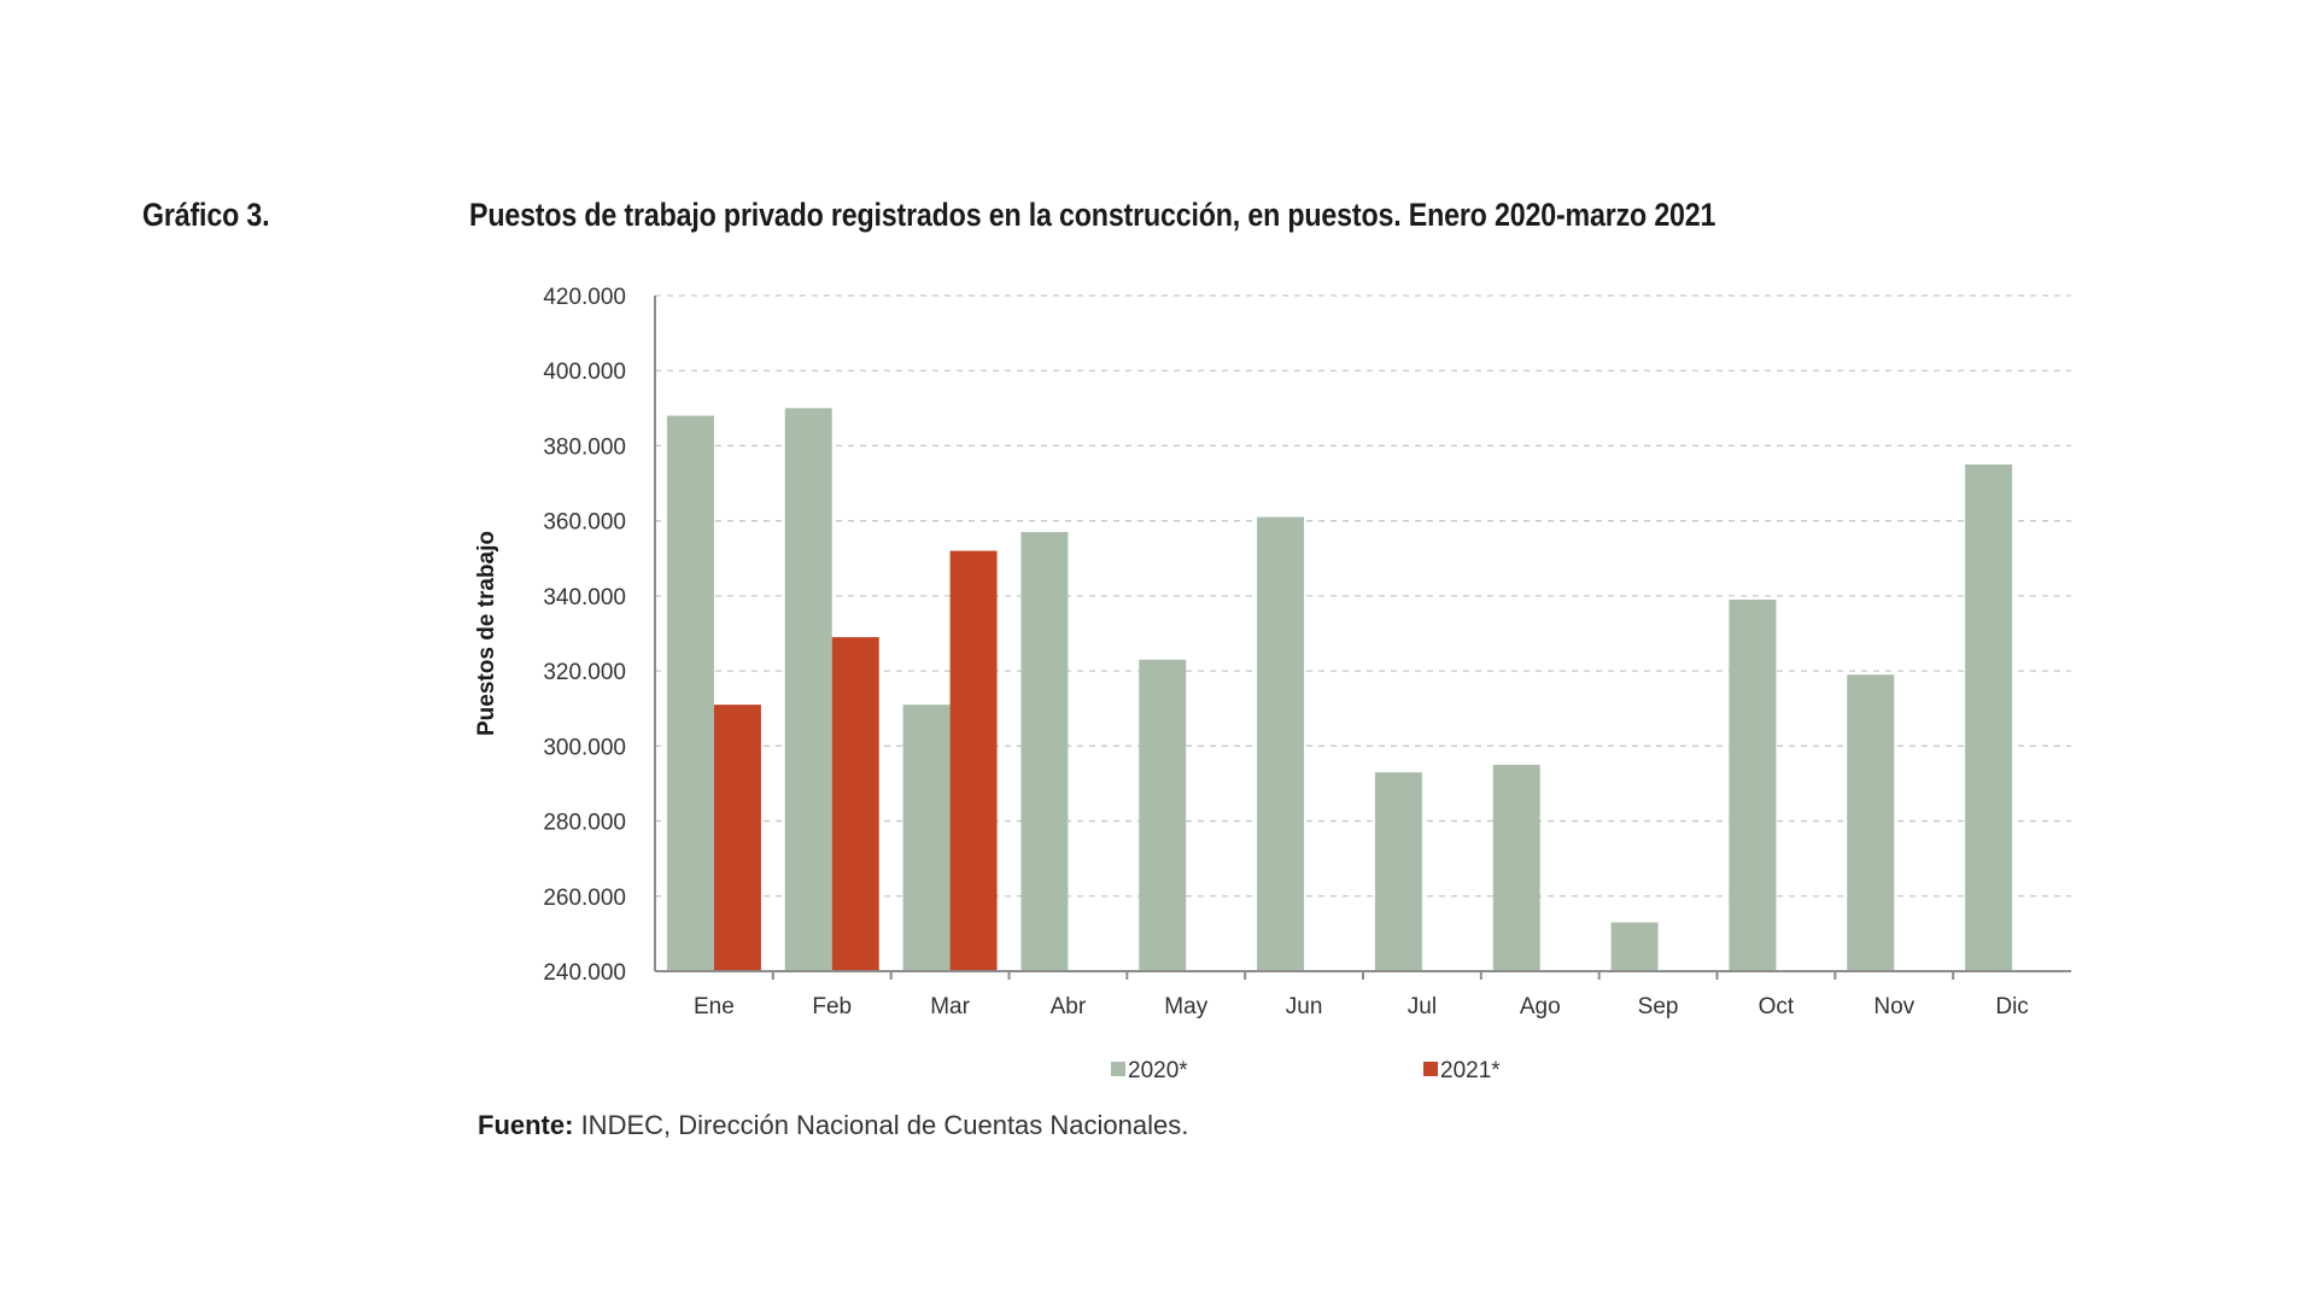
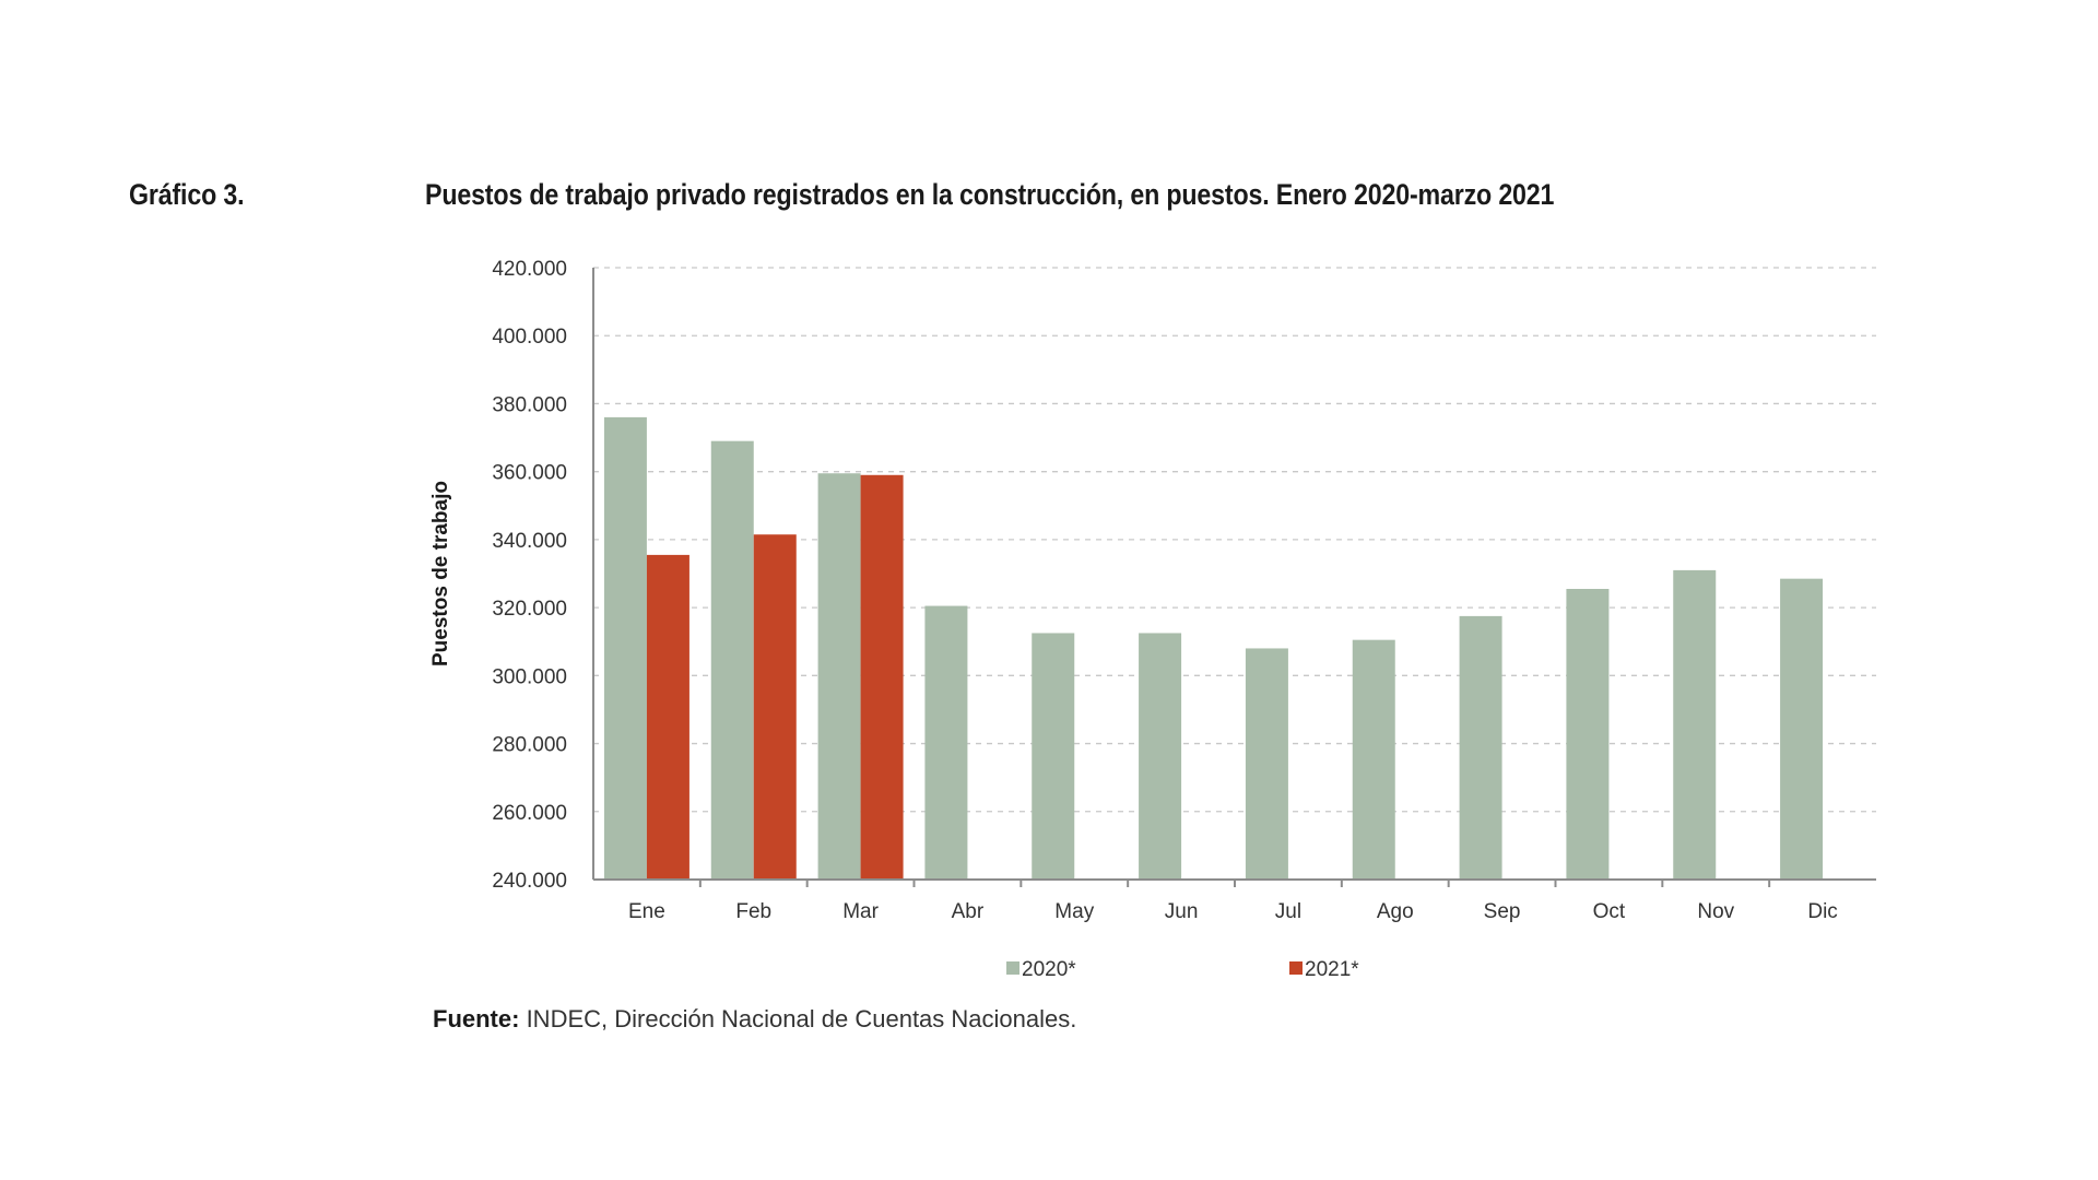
2020*/Ene: 388000 -> 376000
2021*/Ene: 311000 -> 336000
2020*/Feb: 390000 -> 369000
2021*/Feb: 329000 -> 342000
2020*/Mar: 311000 -> 360000
2021*/Mar: 352000 -> 359000
2020*/Abr: 357000 -> 320000
2020*/May: 323000 -> 312000
2020*/Jun: 361000 -> 312000
2020*/Jul: 293000 -> 308000
2020*/Ago: 295000 -> 310000
2020*/Sep: 253000 -> 318000
2020*/Oct: 339000 -> 326000
2020*/Nov: 319000 -> 331000
2020*/Dic: 375000 -> 328000
